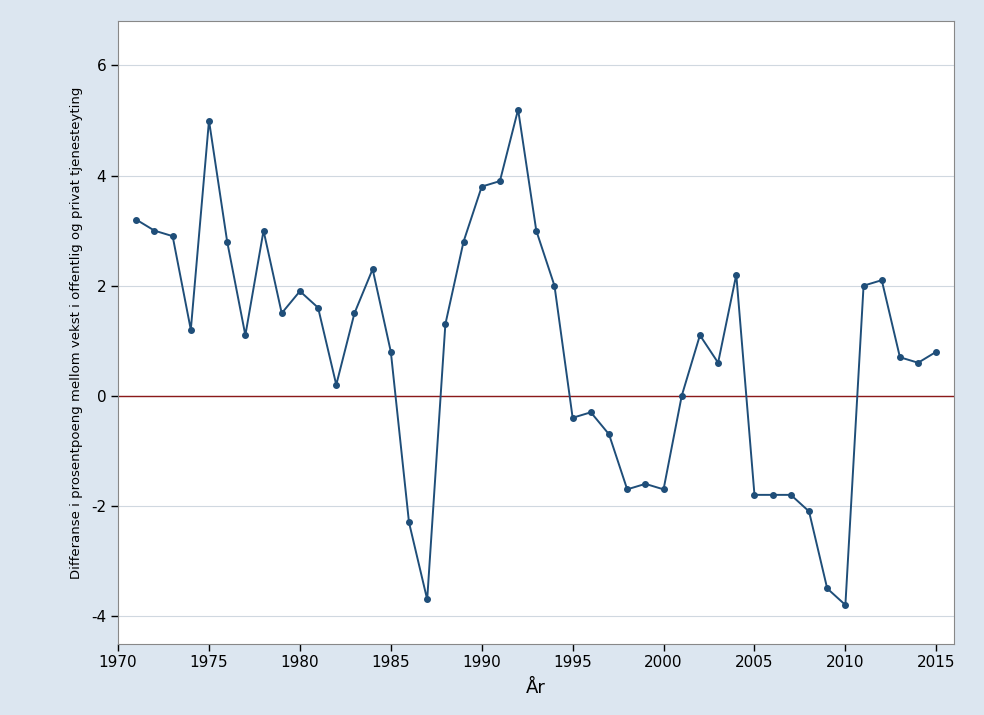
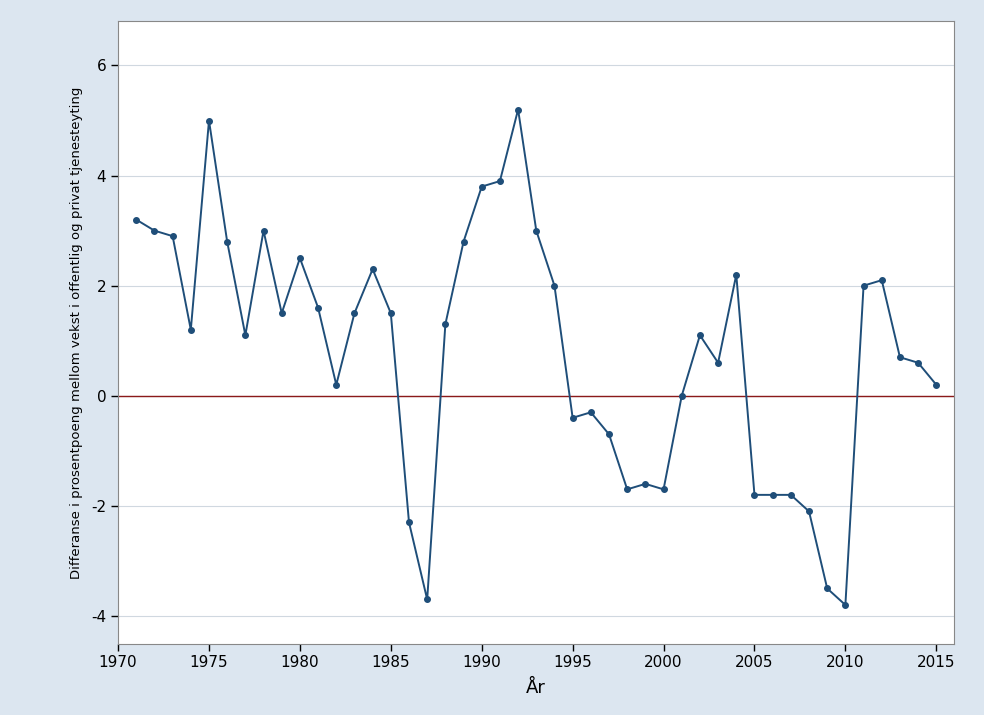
1980: 1.9 -> 2.5
1985: 0.8 -> 1.5
2015: 0.8 -> 0.2
